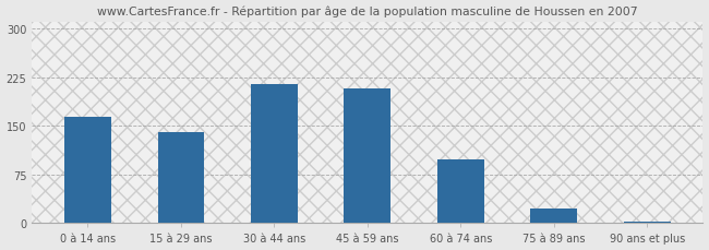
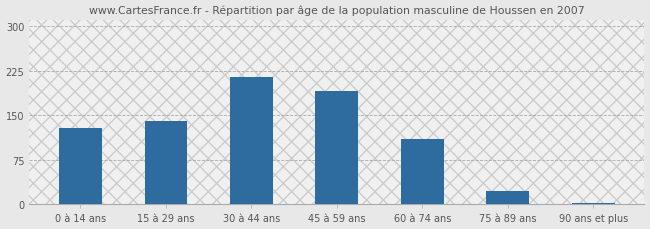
0 à 14 ans: 163 -> 128
45 à 59 ans: 207 -> 190
60 à 74 ans: 98 -> 110
